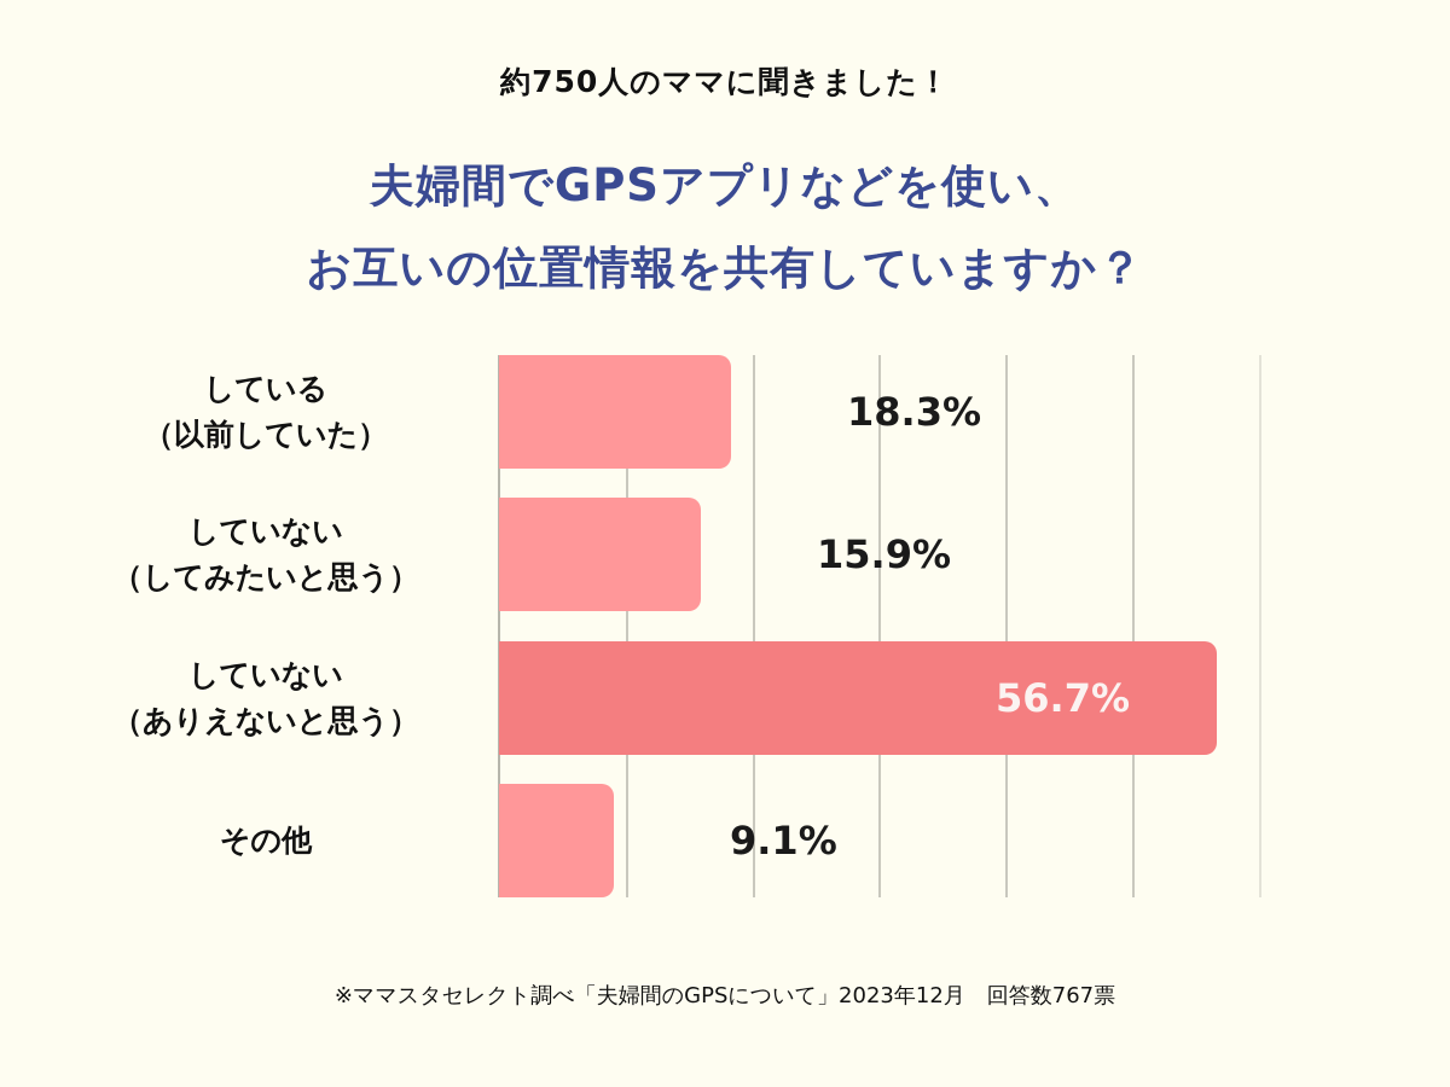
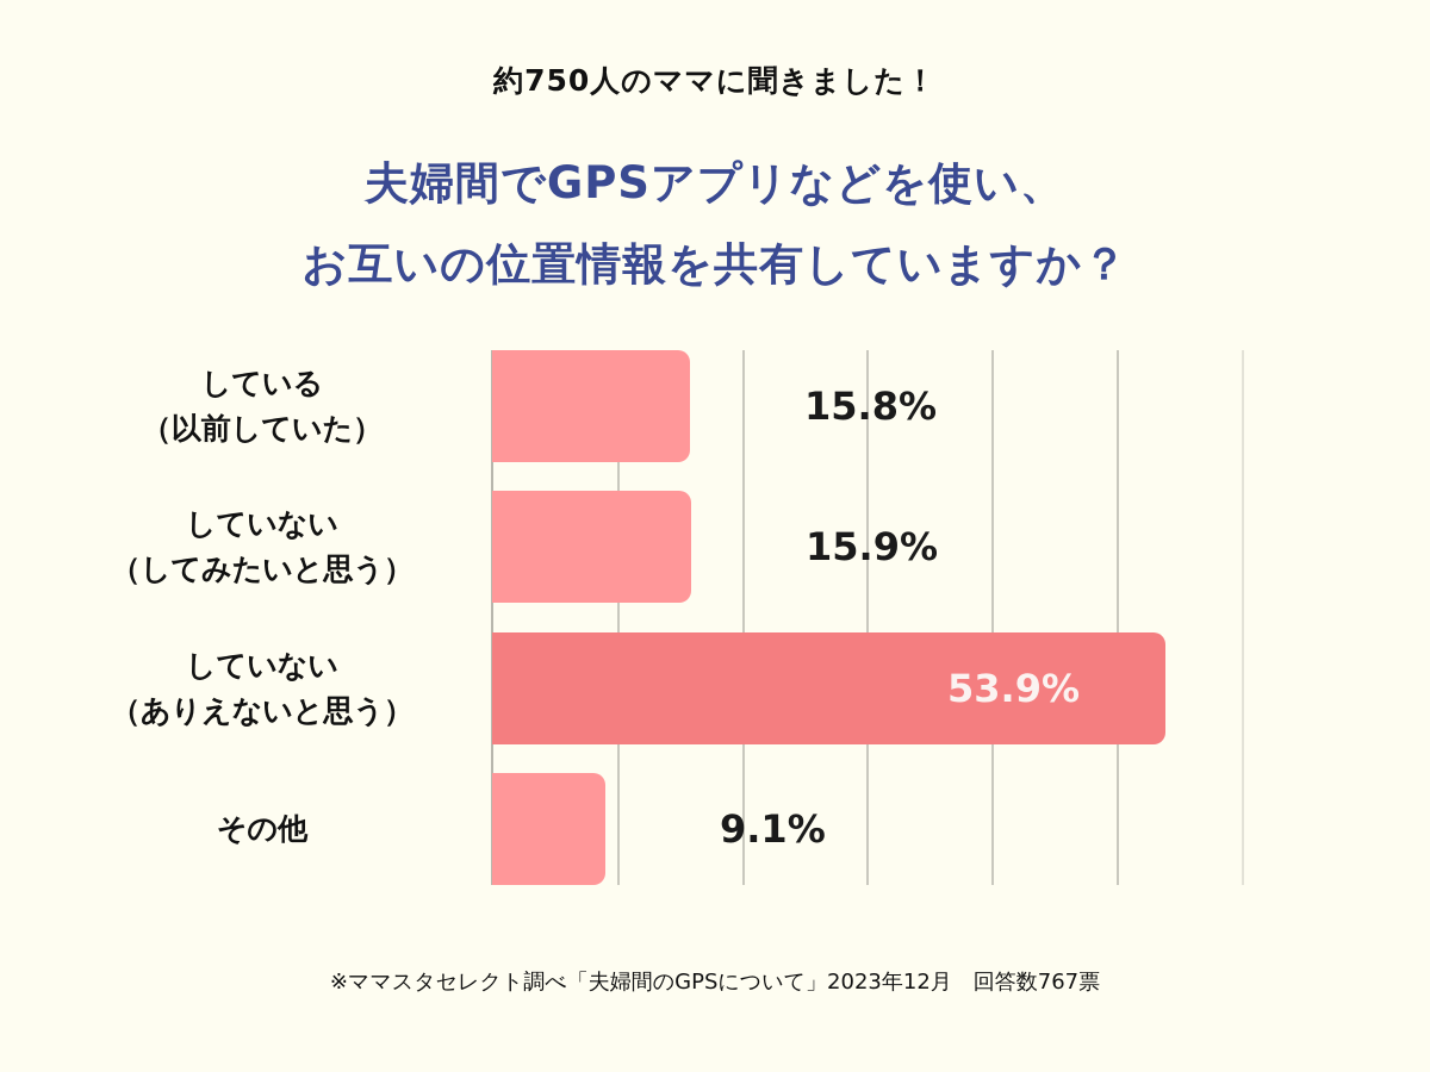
している（以前していた）: 18.3% -> 15.8%
していない（ありえないと思う）: 56.7% -> 53.9%
